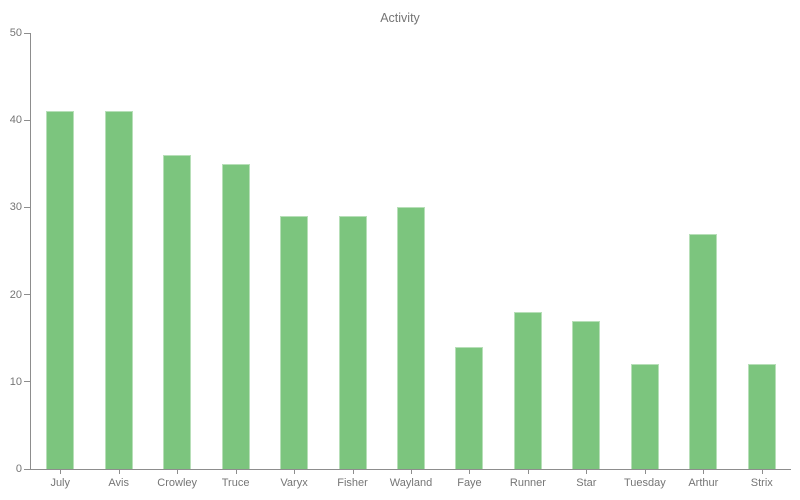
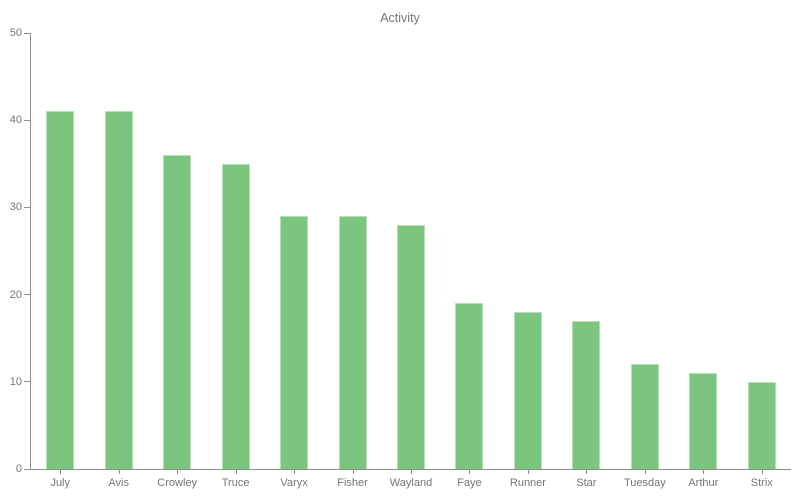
Wayland: 30 -> 28
Faye: 14 -> 19
Arthur: 27 -> 11
Strix: 12 -> 10
